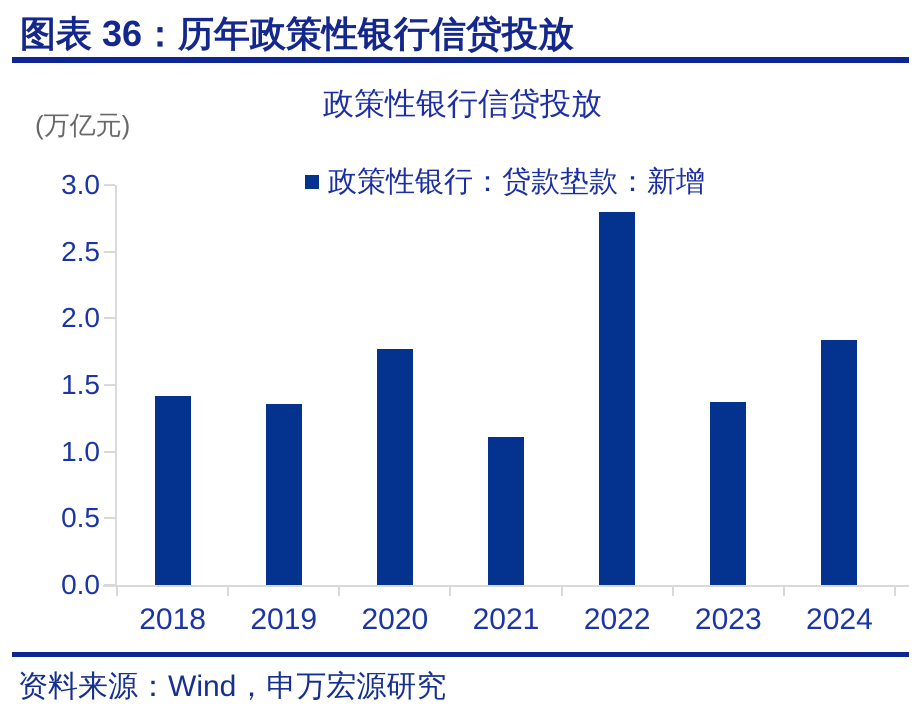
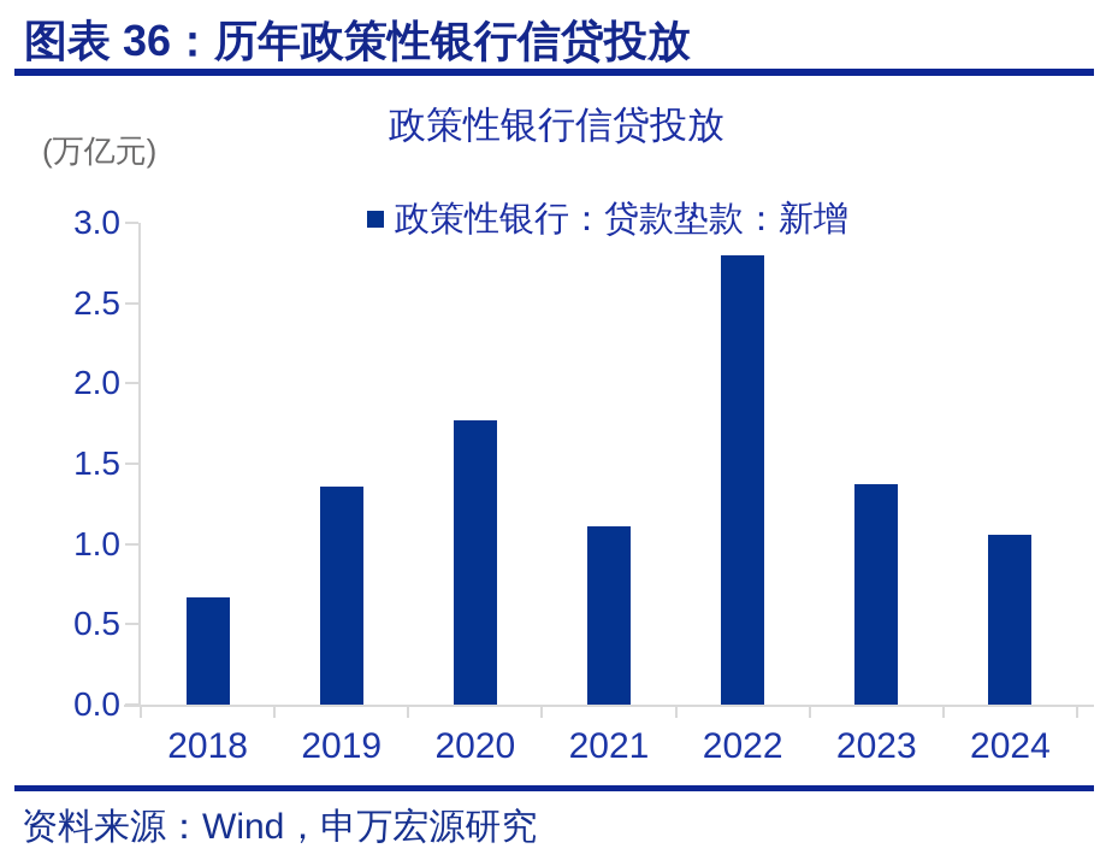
2018: 1.42 -> 0.67
2024: 1.84 -> 1.06
